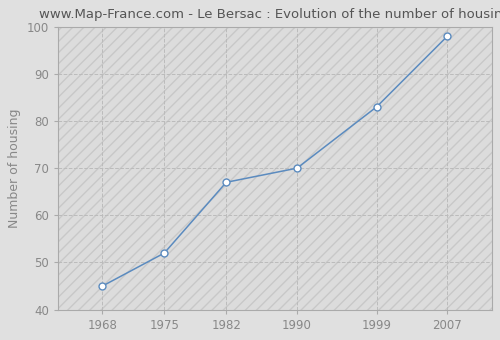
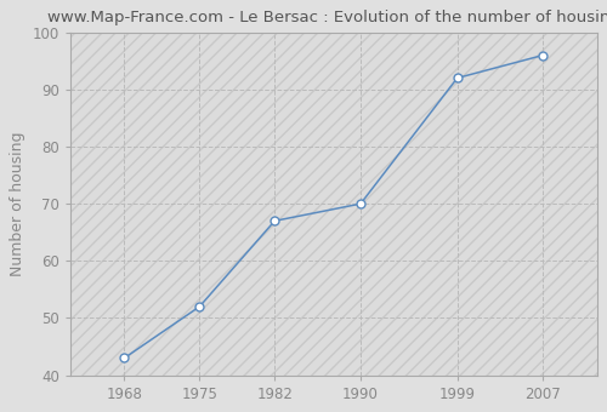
1968: 45 -> 43
1999: 83 -> 92
2007: 98 -> 96
